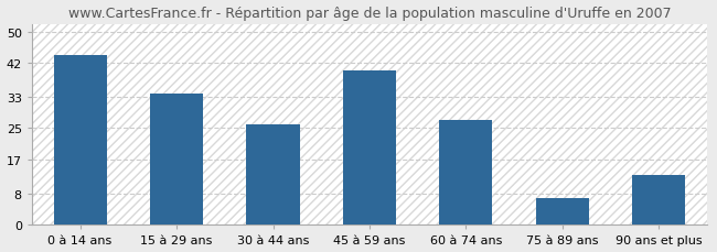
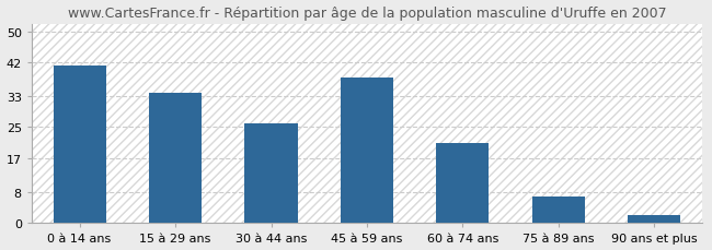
0 à 14 ans: 44 -> 41
45 à 59 ans: 40 -> 38
60 à 74 ans: 27 -> 21
90 ans et plus: 13 -> 2
